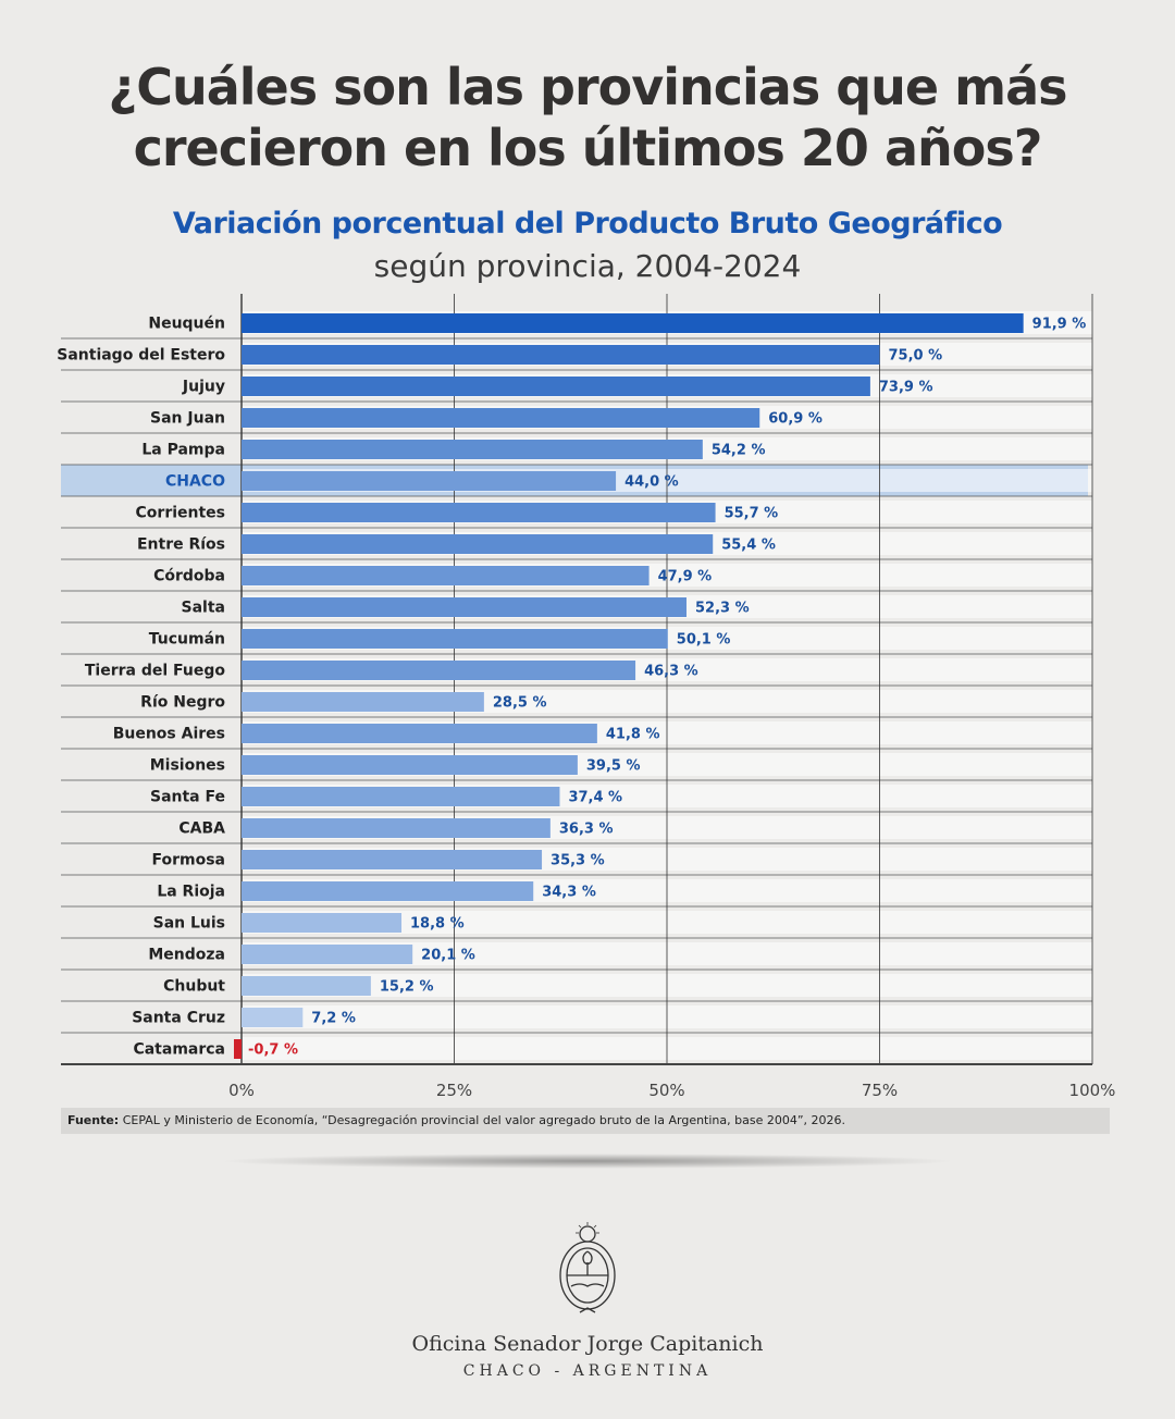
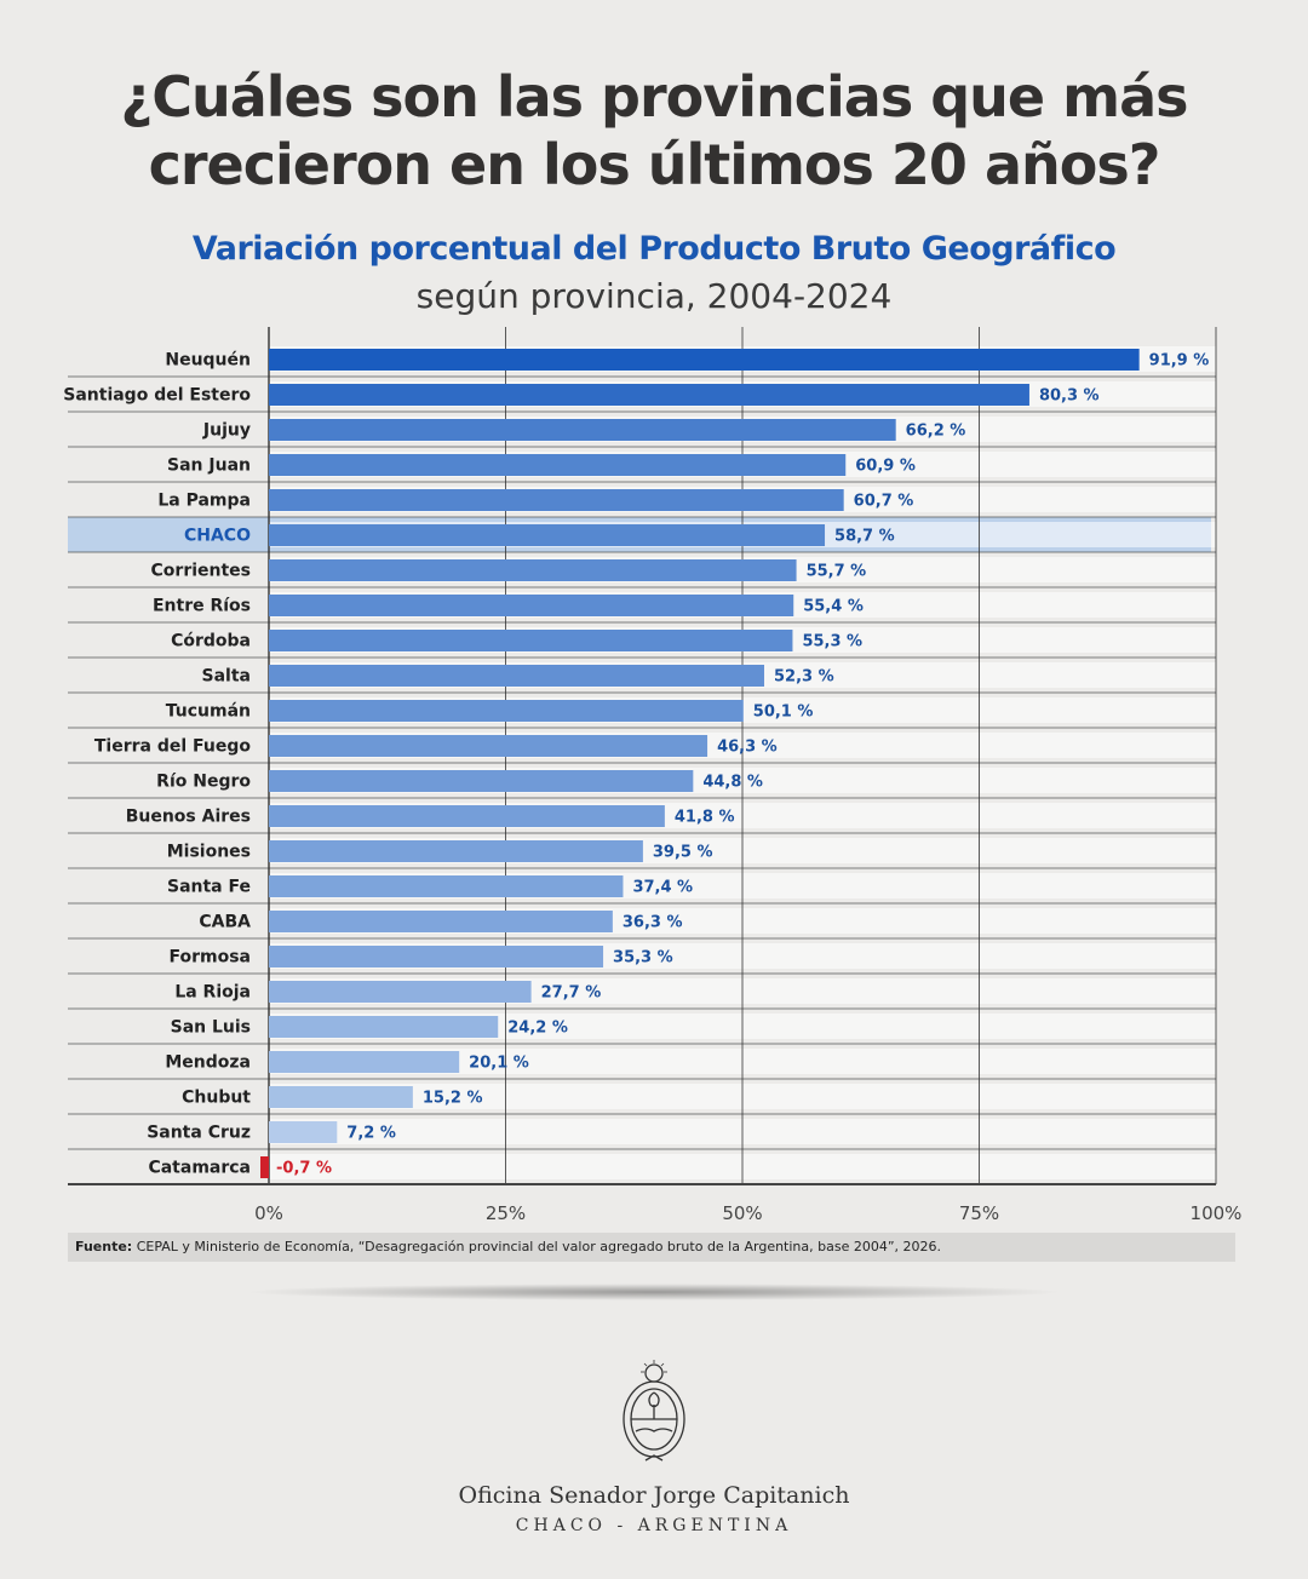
Santiago del Estero: 75,0 -> 80,3
Jujuy: 73,9 -> 66,2
La Pampa: 54,2 -> 60,7
CHACO: 44,0 -> 58,7
Córdoba: 47,9 -> 55,3
Río Negro: 28,5 -> 44,8
La Rioja: 34,3 -> 27,7
San Luis: 18,8 -> 24,2
